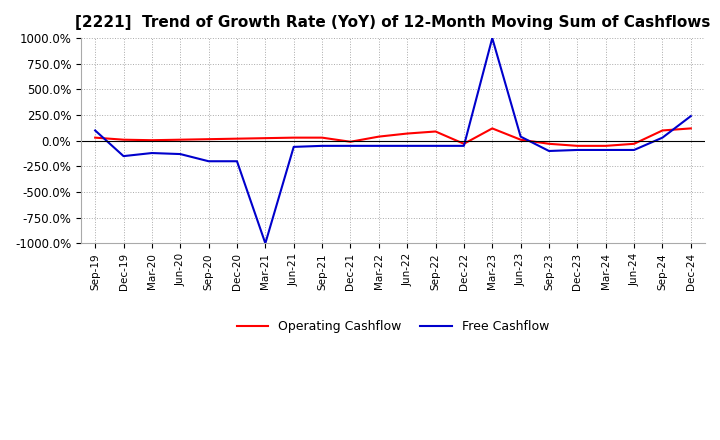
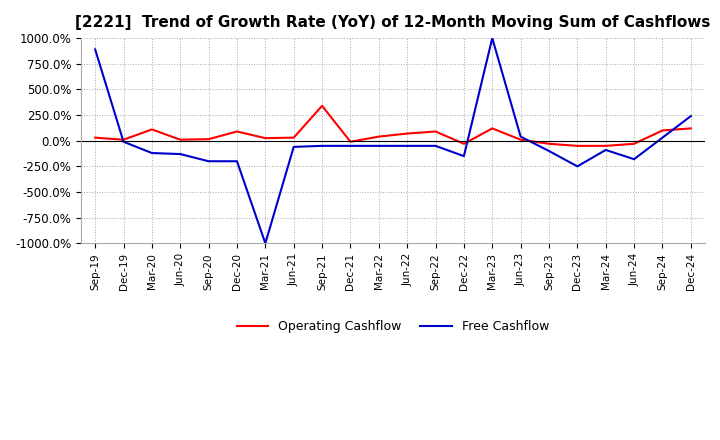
Free Cashflow/Sep-19: 100% -> 890%
Free Cashflow/Dec-19: -150% -> -10%
Operating Cashflow/Mar-20: 0% -> 110%
Operating Cashflow/Dec-20: 20% -> 90%
Operating Cashflow/Sep-21: 30% -> 340%
Free Cashflow/Dec-22: -50% -> -150%
Free Cashflow/Dec-23: -90% -> -250%
Free Cashflow/Jun-24: -90% -> -180%
